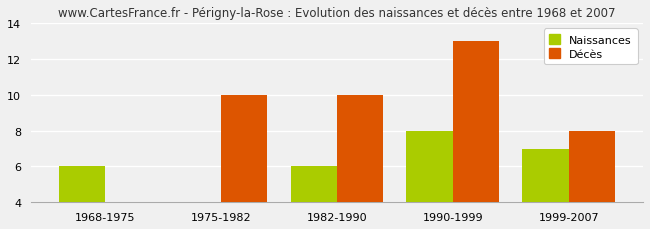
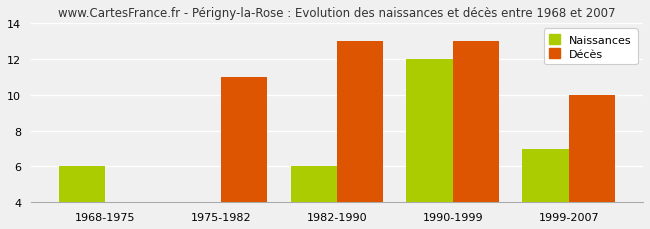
Décès/1975-1982: 10 -> 11
Décès/1982-1990: 10 -> 13
Naissances/1990-1999: 8 -> 12
Décès/1999-2007: 8 -> 10
